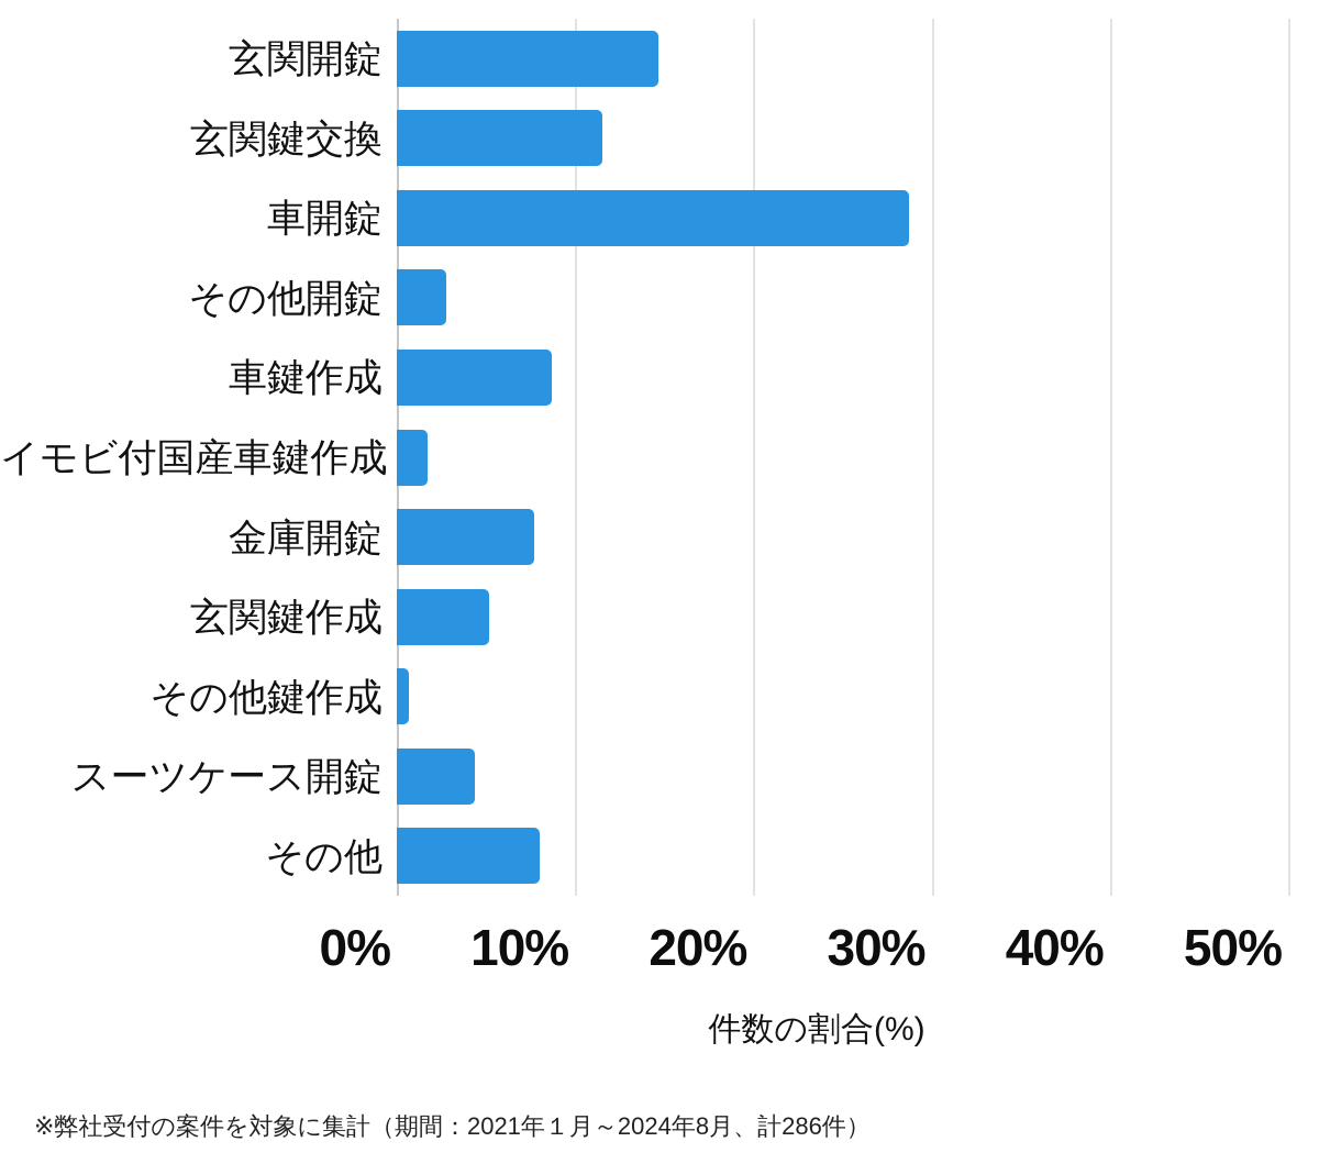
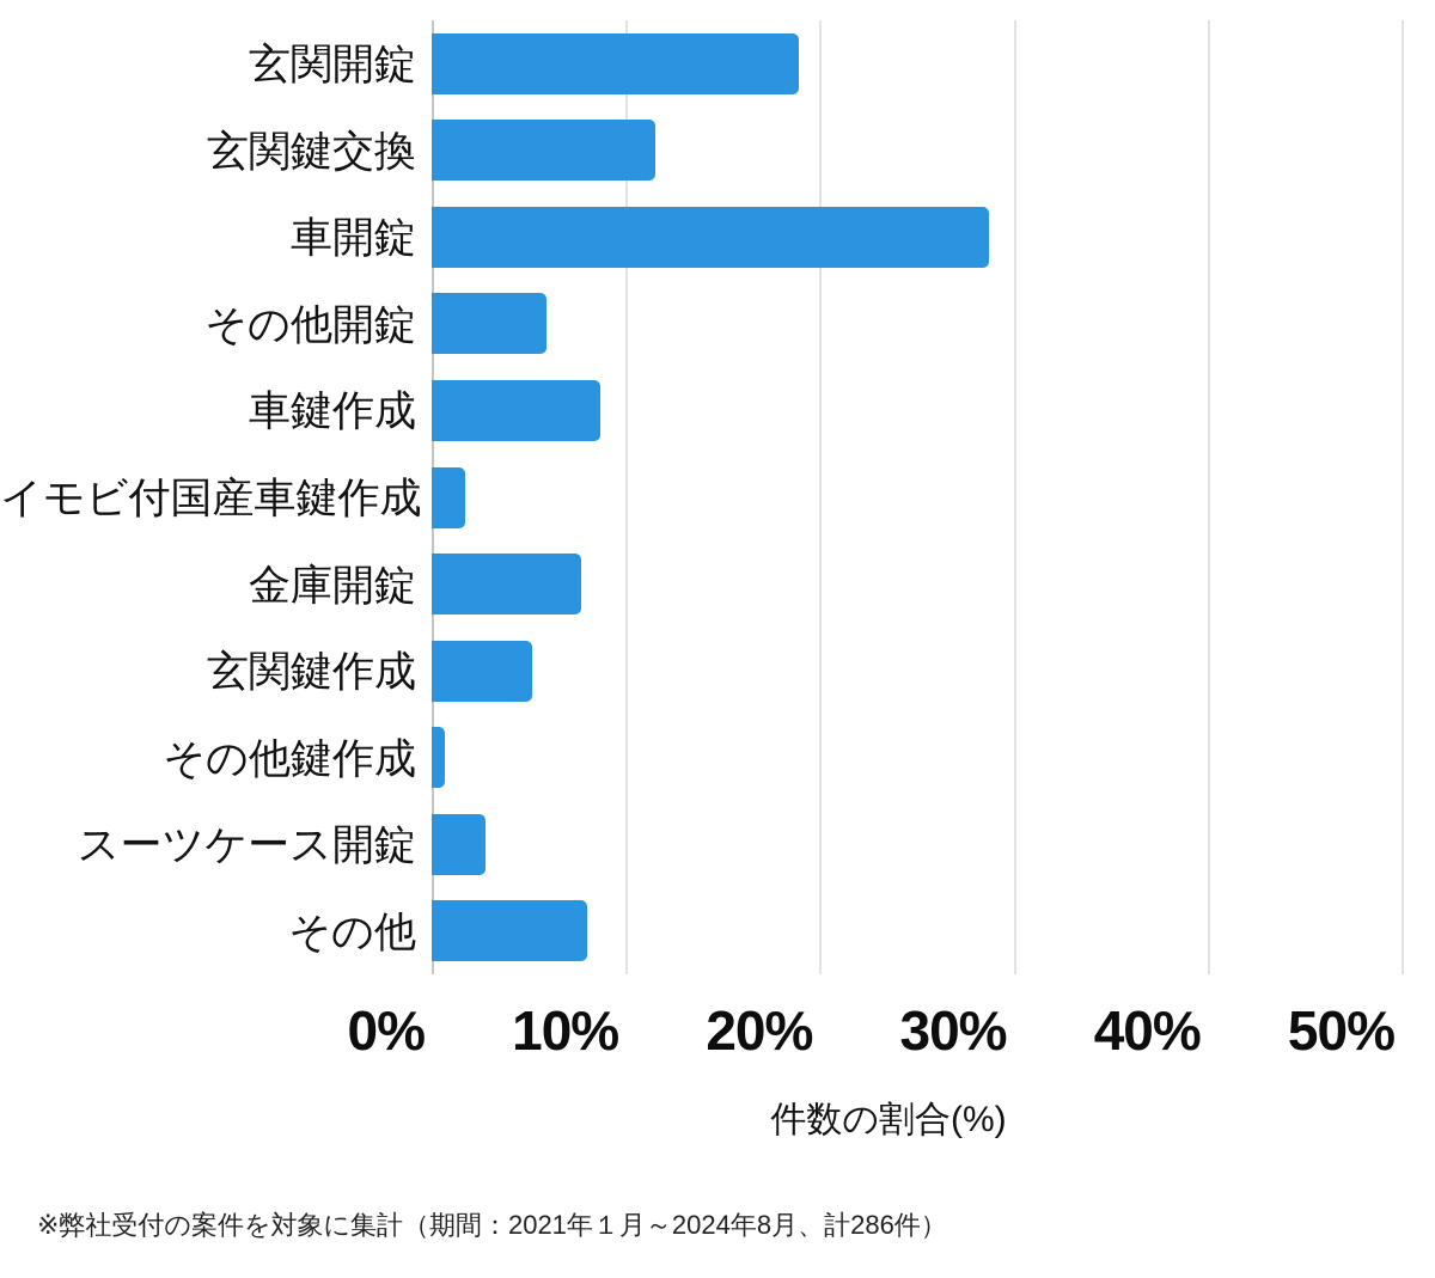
玄関開錠: 14.7% -> 18.9%
その他開錠: 2.8% -> 5.9%
スーツケース開錠: 4.4% -> 2.8%
